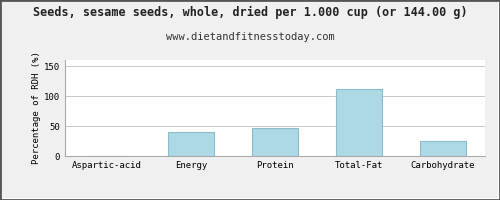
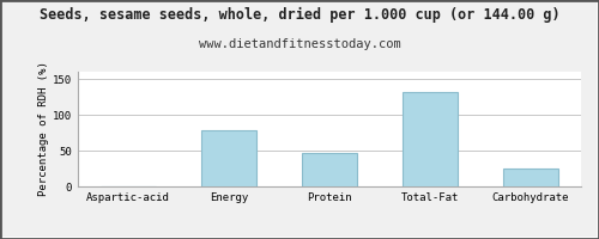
Energy: 40 -> 78
Total-Fat: 111 -> 132
